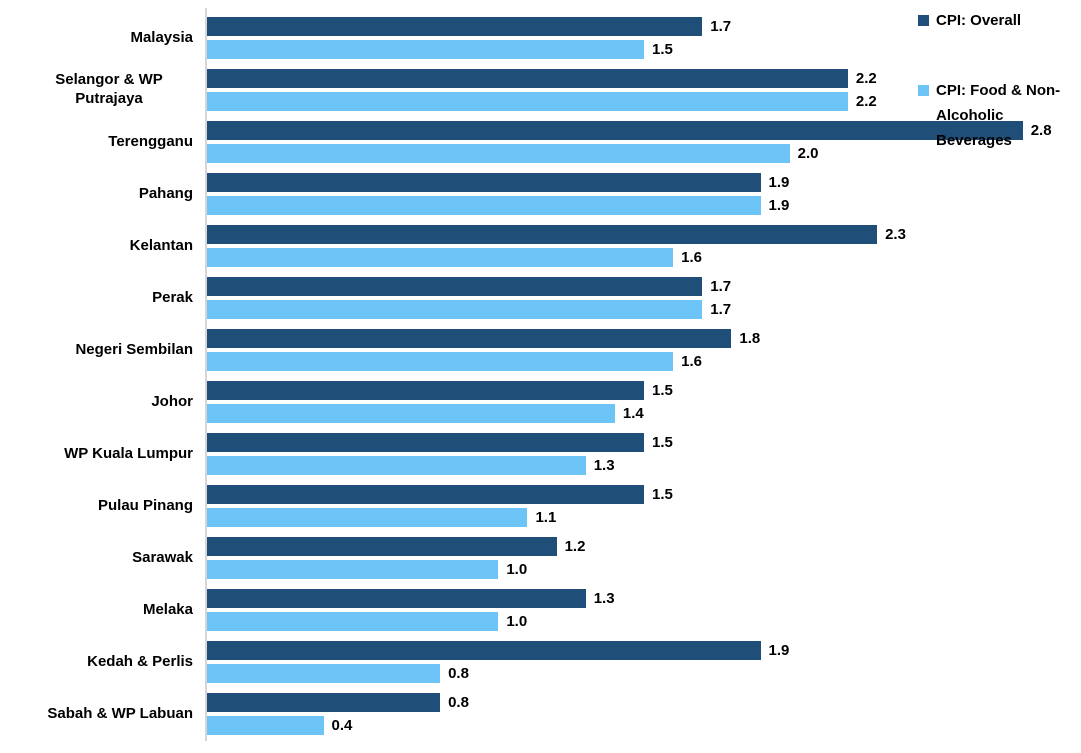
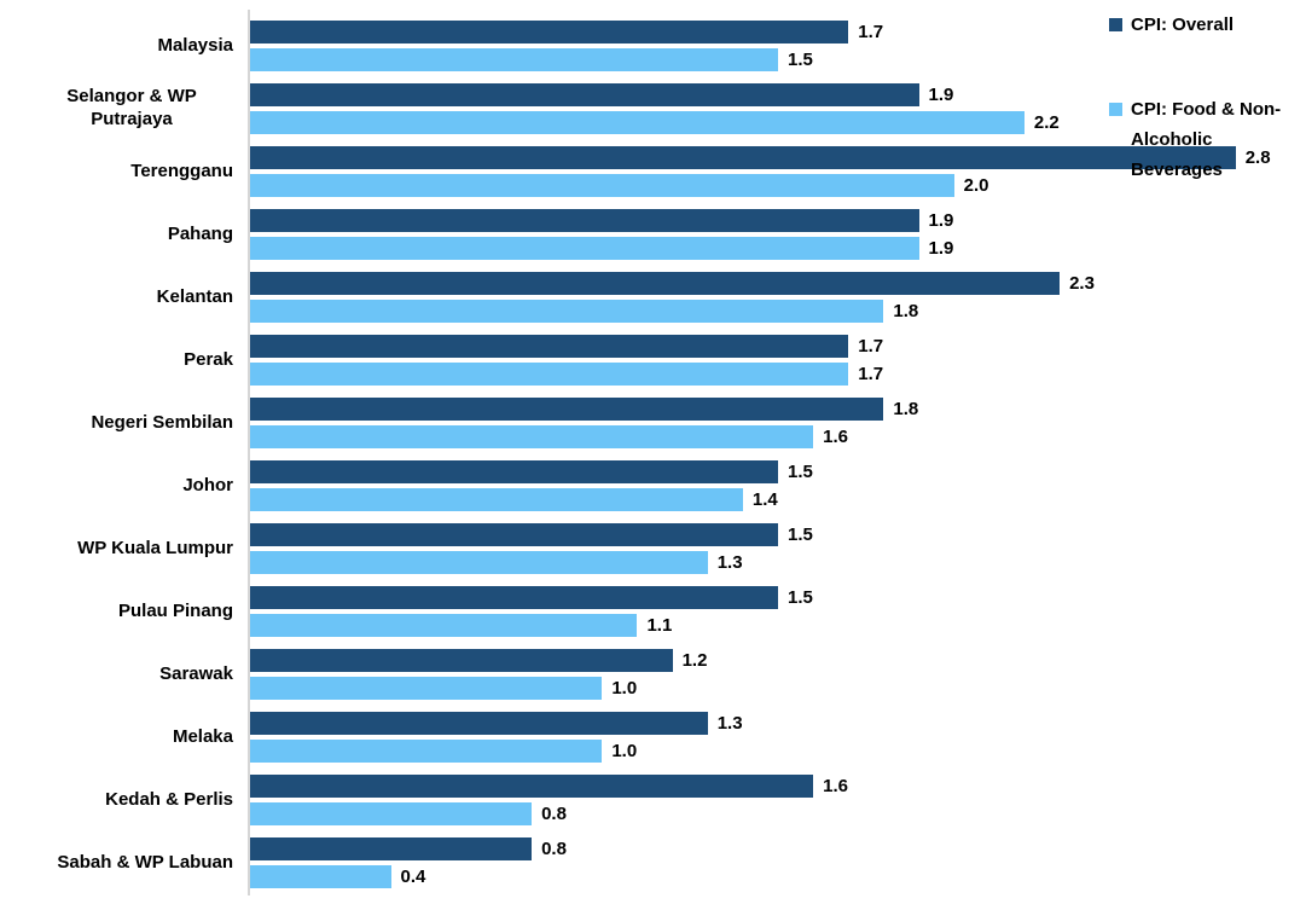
CPI: Overall/Selangor & WP Putrajaya: 2.2 -> 1.9
CPI: Food & Non-Alcoholic Beverages/Kelantan: 1.6 -> 1.8
CPI: Overall/Kedah & Perlis: 1.9 -> 1.6
